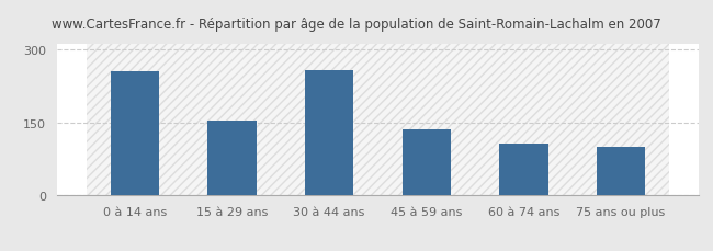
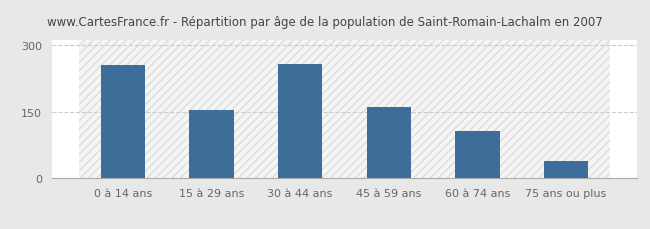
45 à 59 ans: 135 -> 160
75 ans ou plus: 100 -> 40
